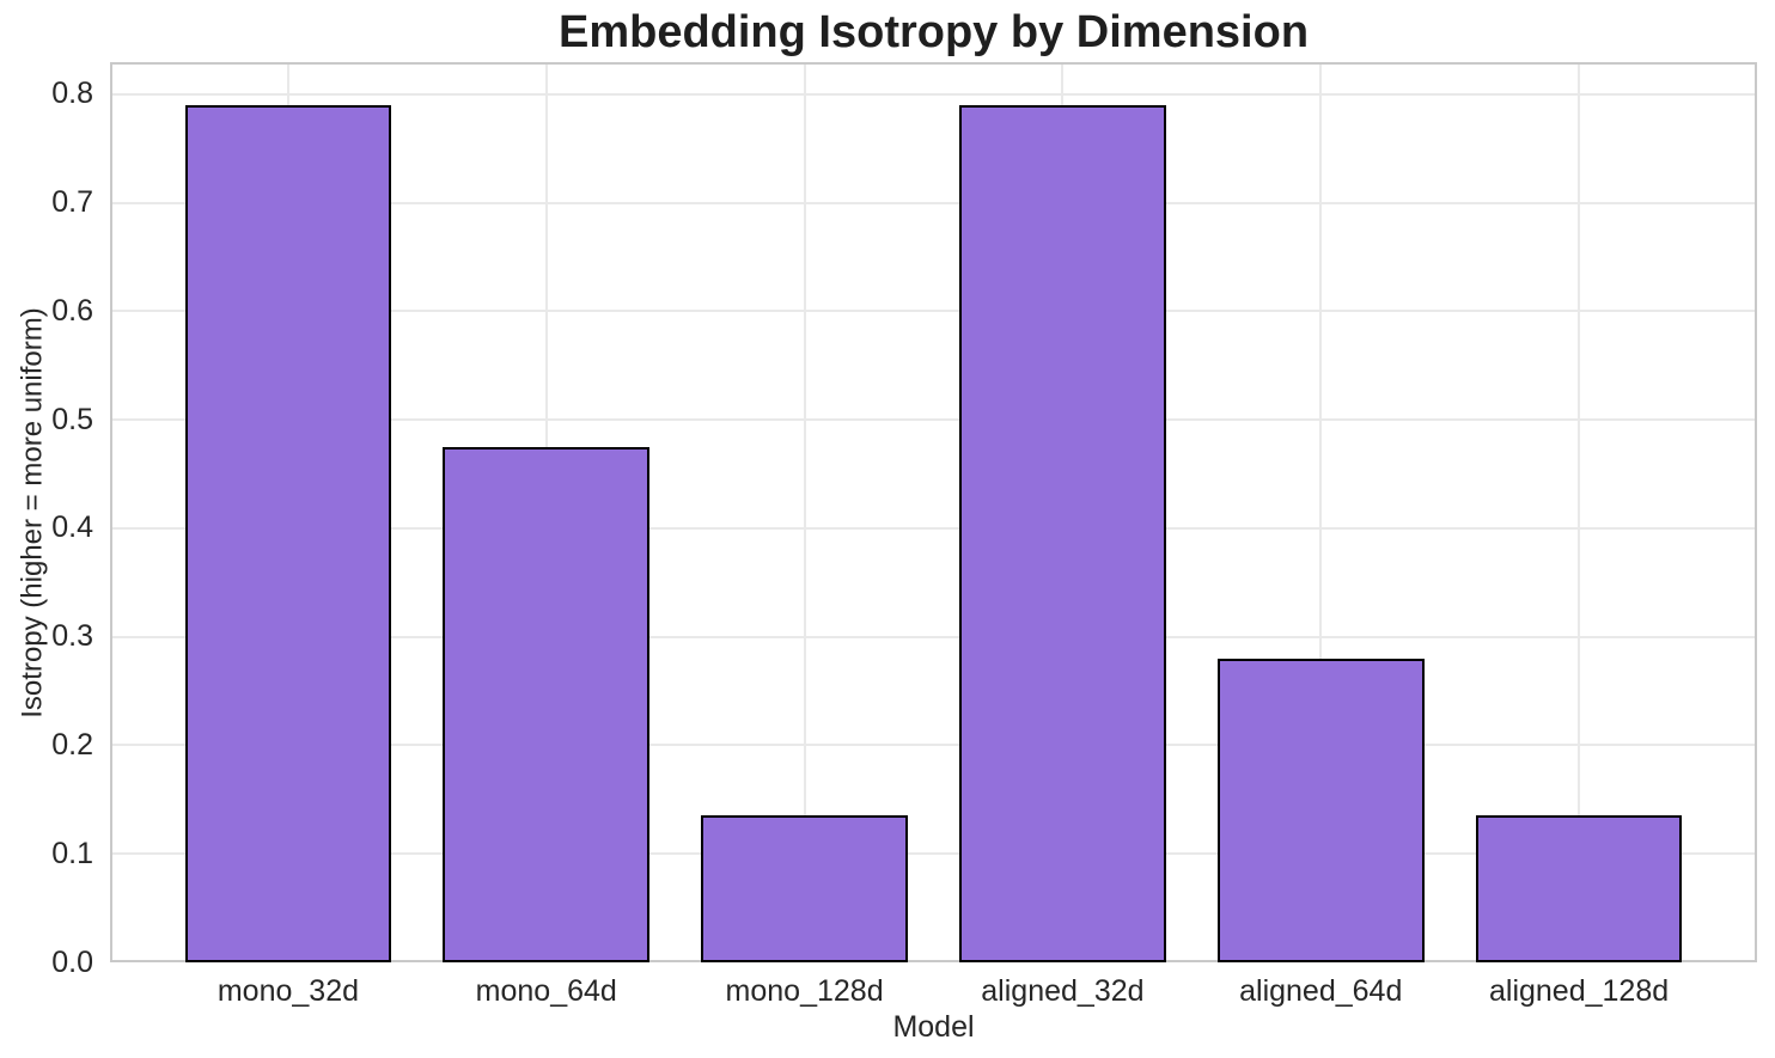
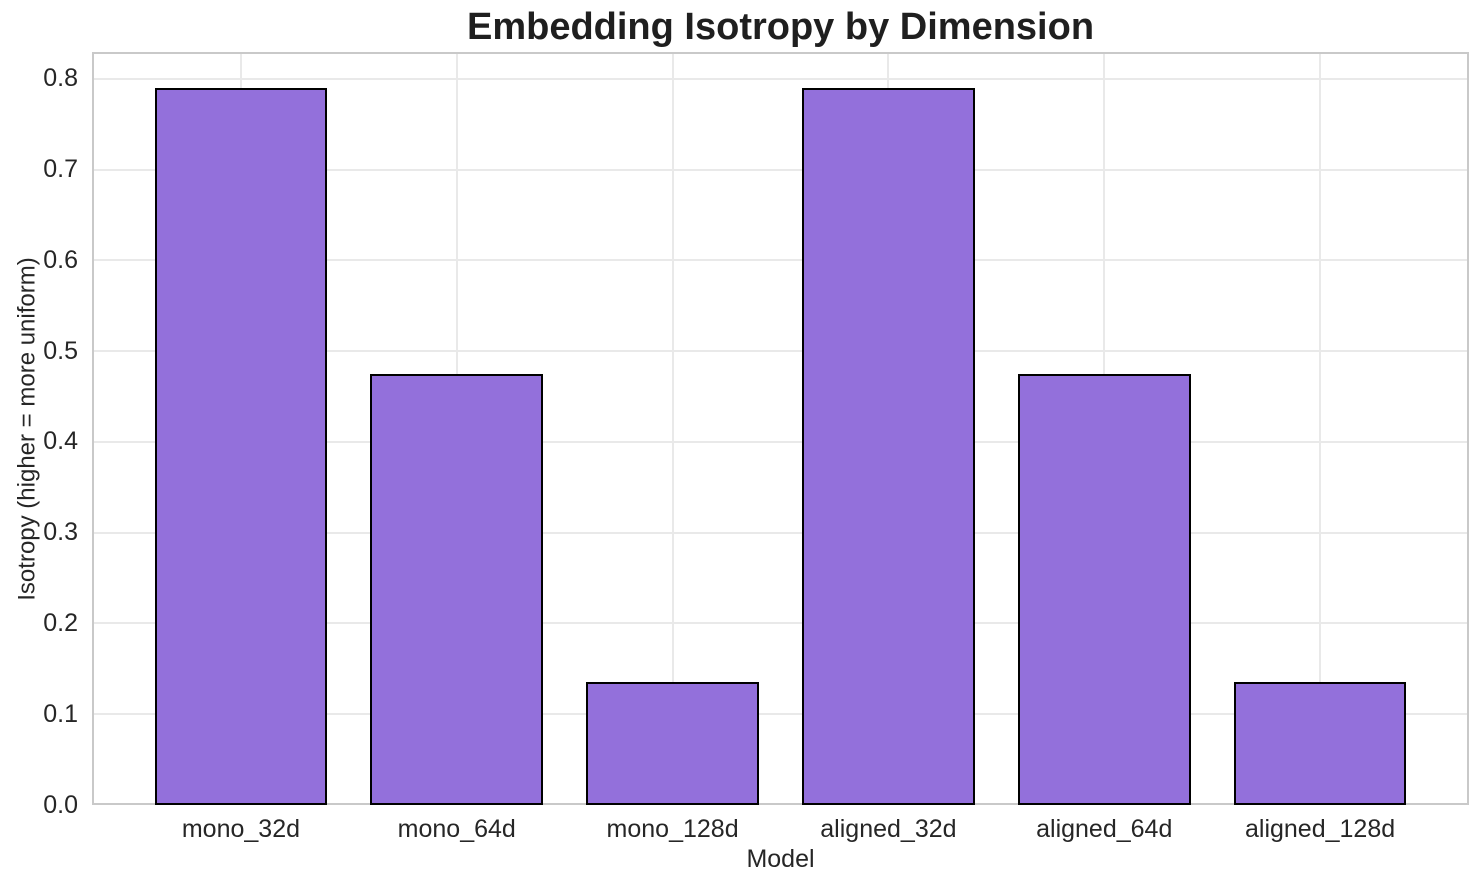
aligned_64d: 0.28 -> 0.47
